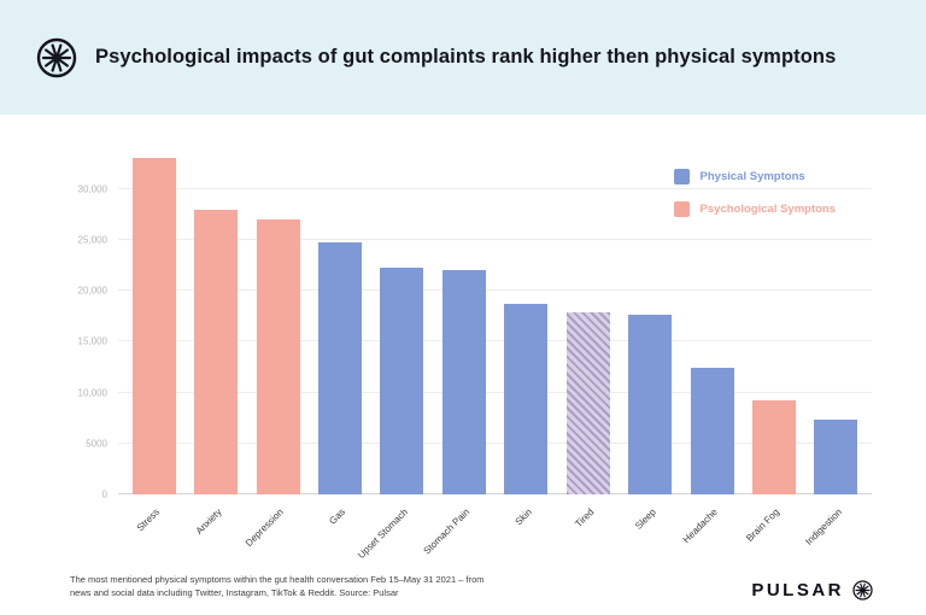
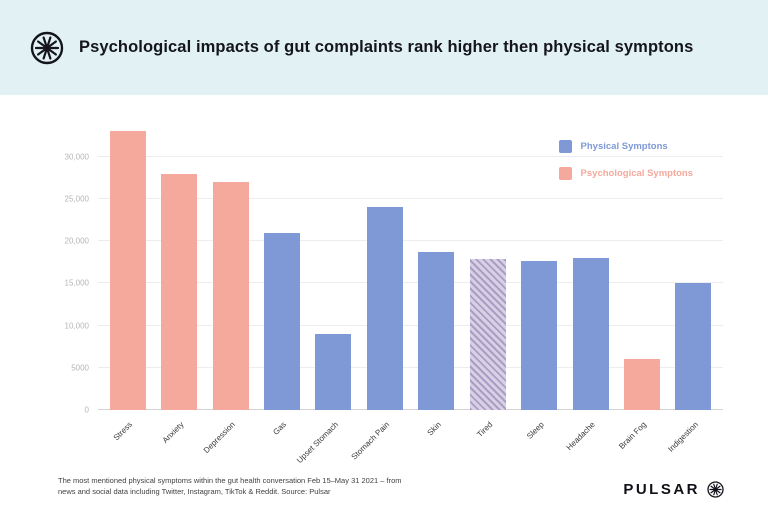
Gas: 25000 -> 21000
Upset Stomach: 22000 -> 9000
Stomach Pain: 22000 -> 24000
Headache: 12000 -> 18000
Brain Fog: 9000 -> 6000
Indigestion: 7000 -> 15000
